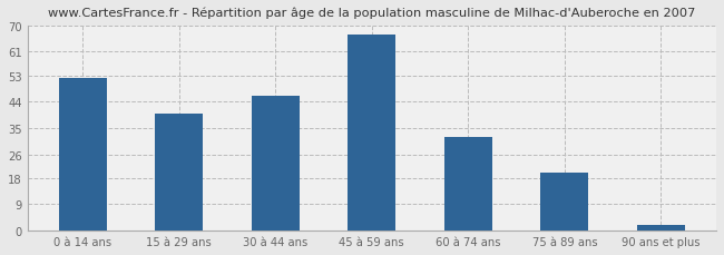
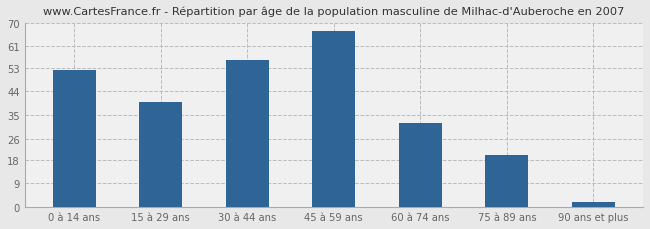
30 à 44 ans: 46 -> 56
